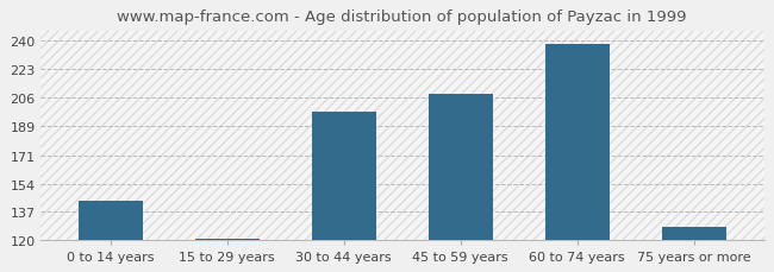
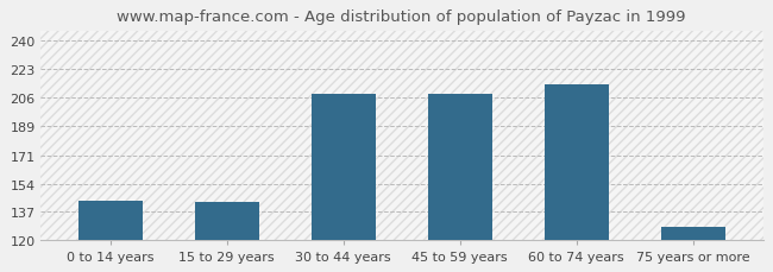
15 to 29 years: 121 -> 143
30 to 44 years: 197 -> 208
60 to 74 years: 238 -> 214
